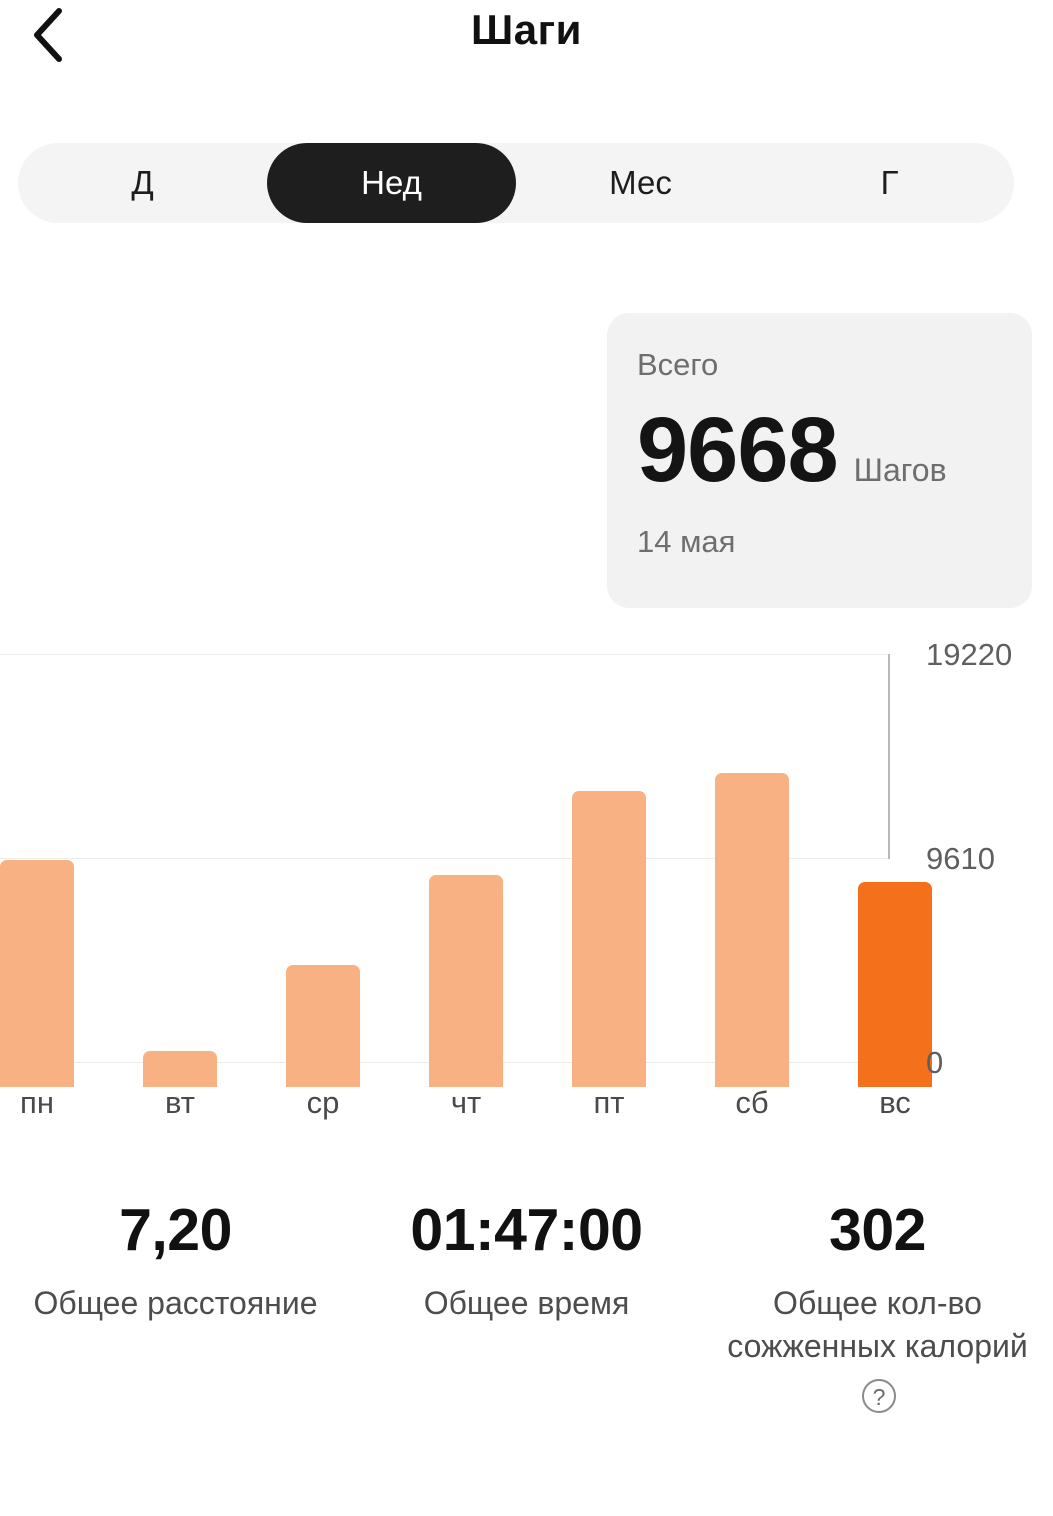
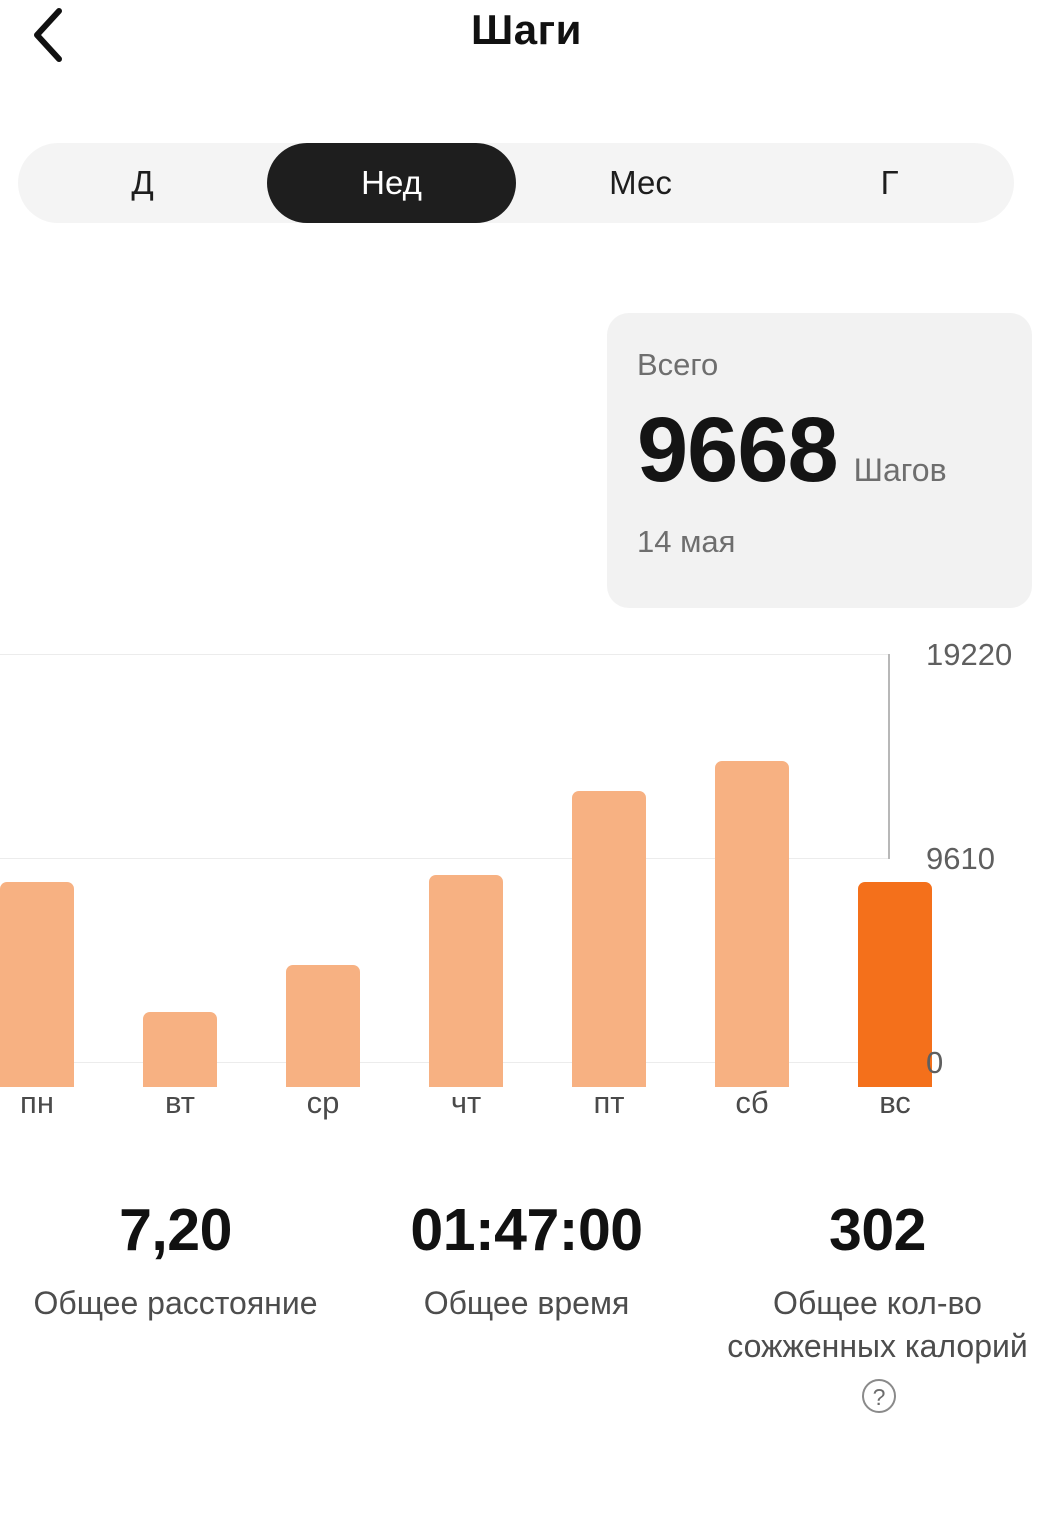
пн: 10700 -> 9700
вт: 1700 -> 3500
сб: 14800 -> 15400
